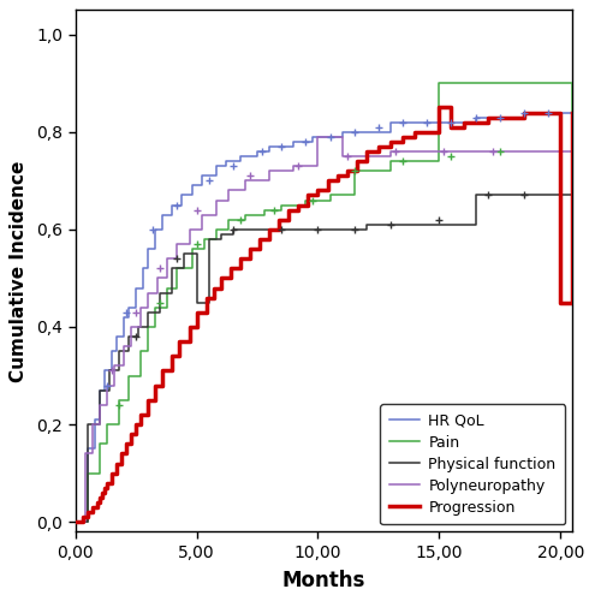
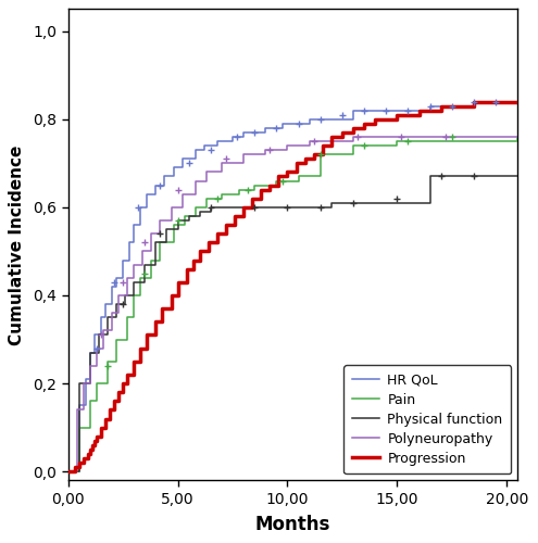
Physical function/5,00: 0,45 -> 0,57
Polyneuropathy/10,00: 0,79 -> 0,74
Pain/15,00: 0,90 -> 0,75
Progression/15,00: 0,85 -> 0,81
Progression/20,00: 0,45 -> 0,84
